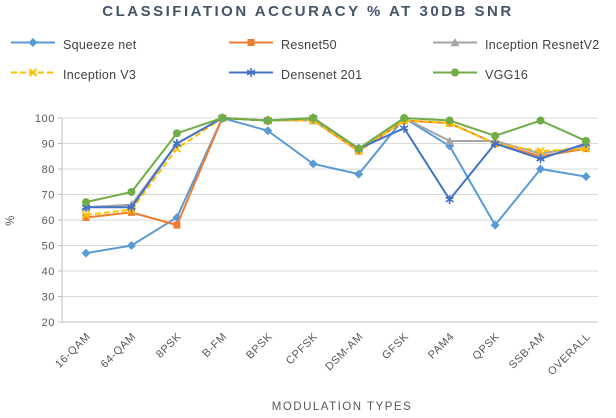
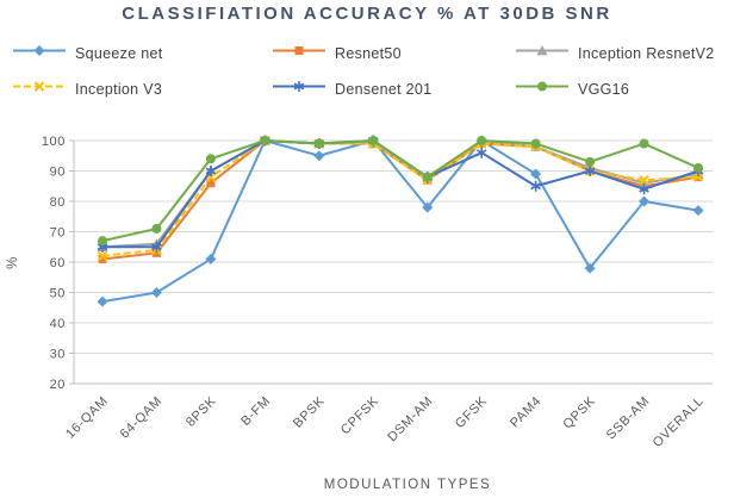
Resnet50/8PSK: 58 -> 86
Squeeze net/CPFSK: 82 -> 100
Inception ResnetV2/PAM4: 91 -> 98
Densenet 201/PAM4: 68 -> 85
